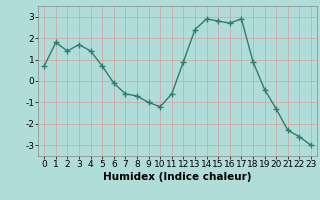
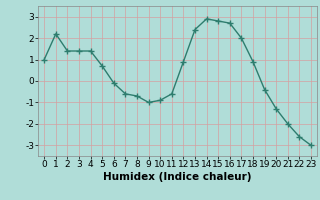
0: 0.7 -> 1.0
1: 1.8 -> 2.2
3: 1.7 -> 1.4
10: -1.2 -> -0.9
17: 2.9 -> 2.0
21: -2.3 -> -2.0
